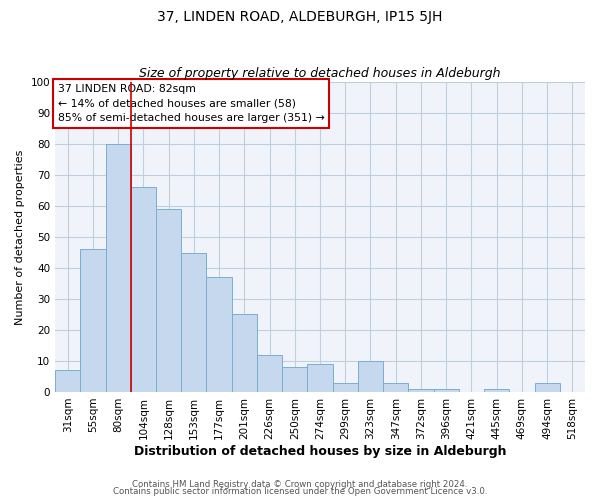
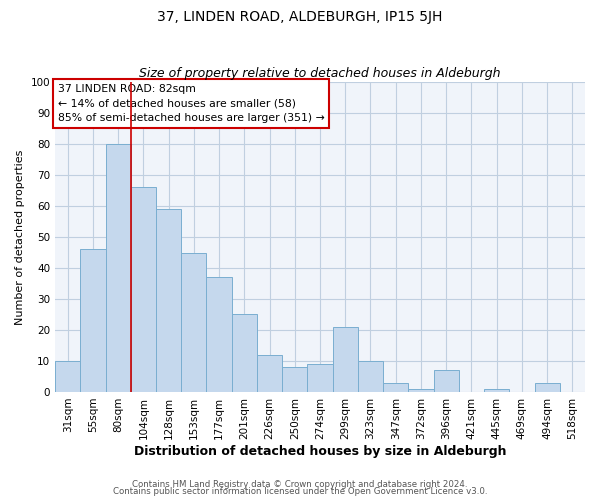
31sqm: 7 -> 10
299sqm: 3 -> 21
396sqm: 1 -> 7
